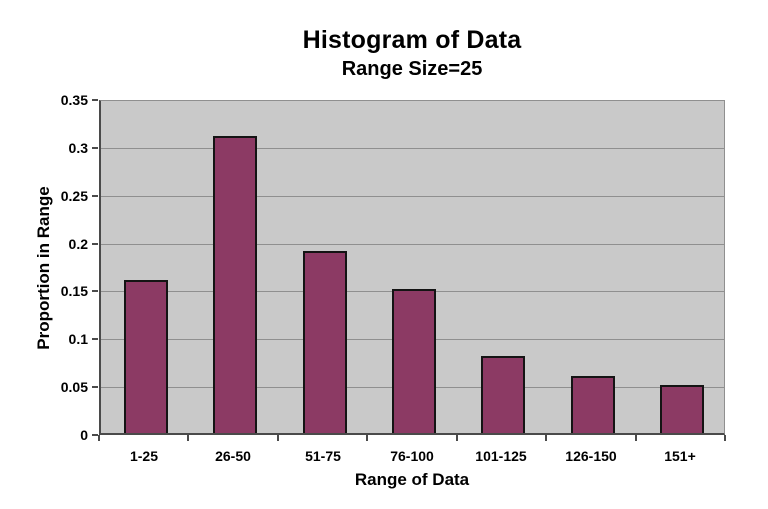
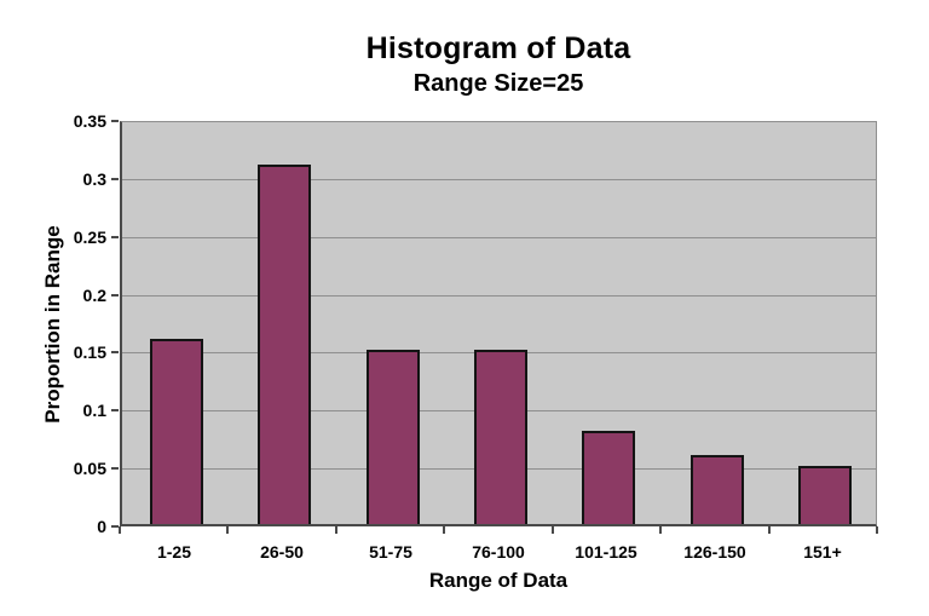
51-75: 0.19 -> 0.15
